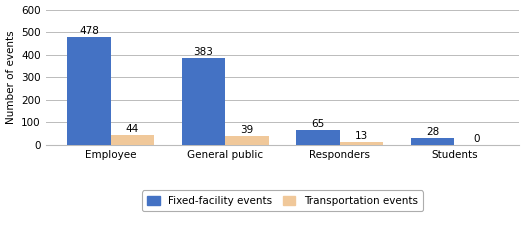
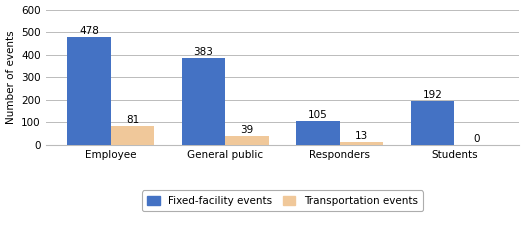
Transportation events/Employee: 44 -> 81
Fixed-facility events/Responders: 65 -> 105
Fixed-facility events/Students: 28 -> 192
